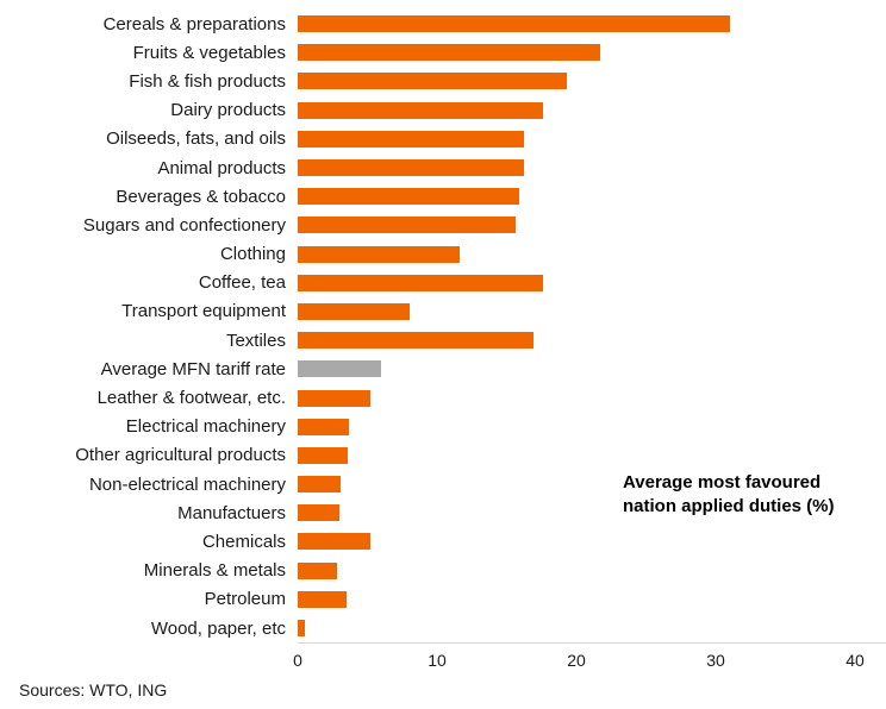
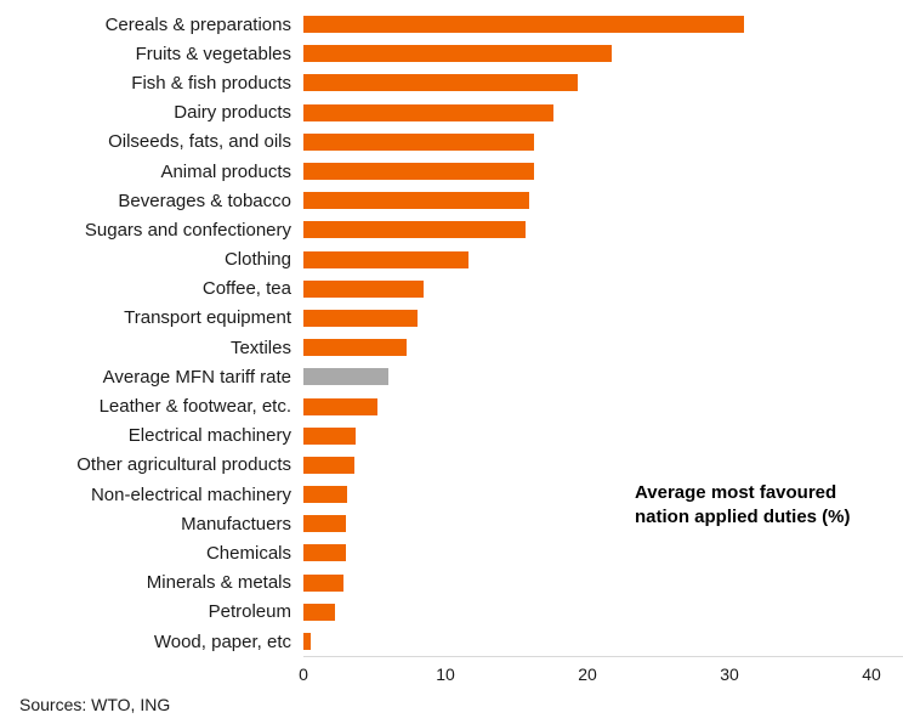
Coffee, tea: 17.6 -> 8.5
Textiles: 16.9 -> 7.3
Chemicals: 5.2 -> 3.0
Petroleum: 3.5 -> 2.2
